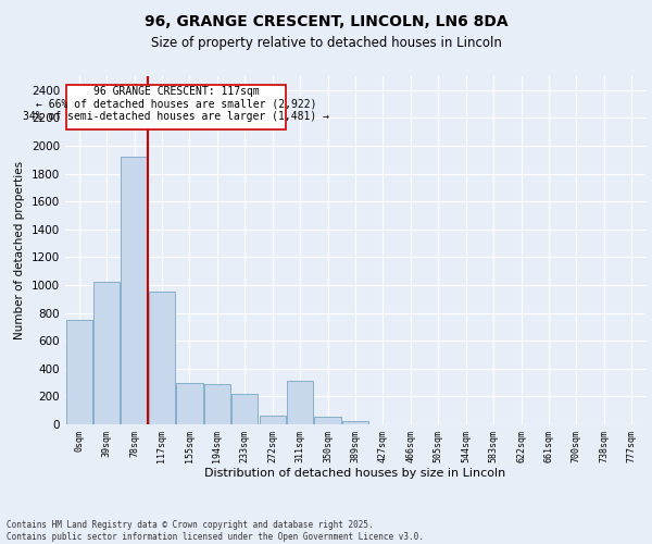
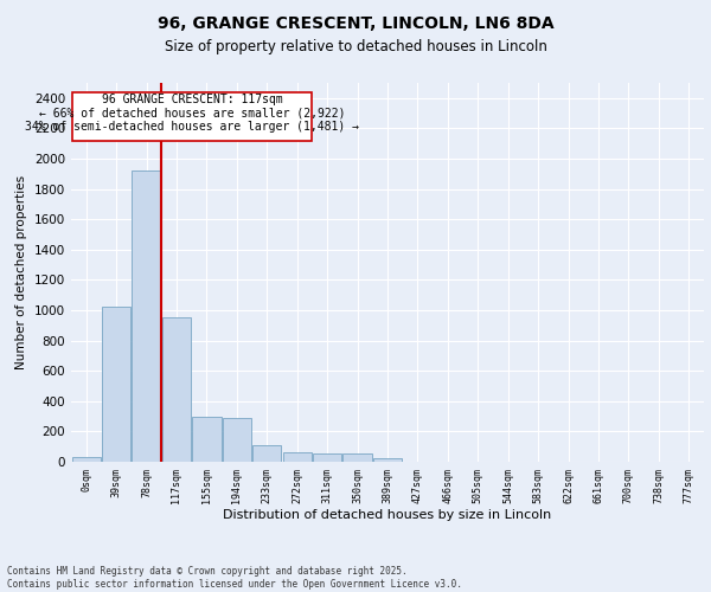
0sqm: 750 -> 30
233sqm: 220 -> 110
311sqm: 310 -> 60
